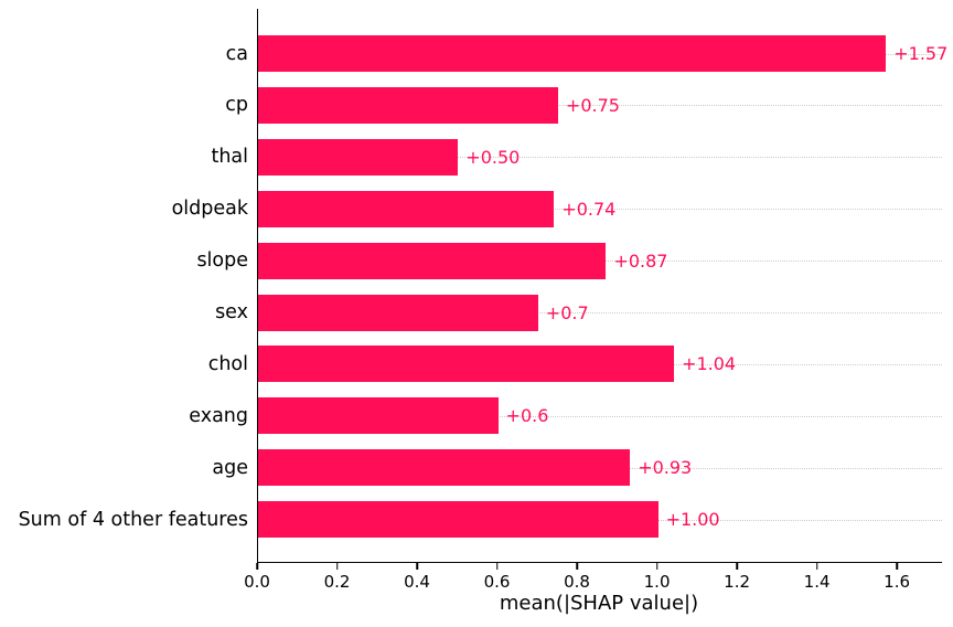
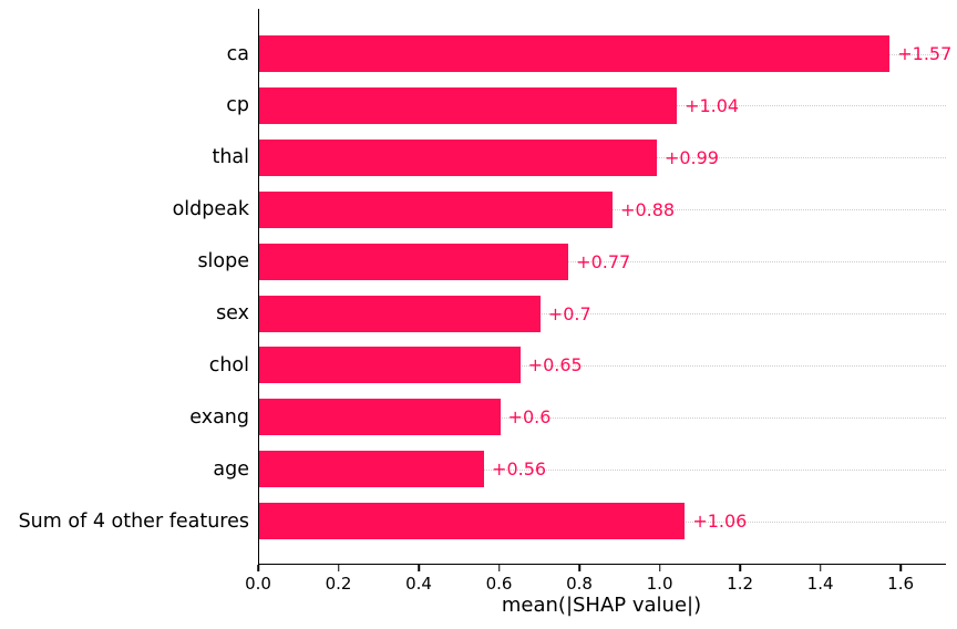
cp: +0.75 -> +1.04
thal: +0.50 -> +0.99
oldpeak: +0.74 -> +0.88
slope: +0.87 -> +0.77
chol: +1.04 -> +0.65
age: +0.93 -> +0.56
Sum of 4 other features: +1.00 -> +1.06
